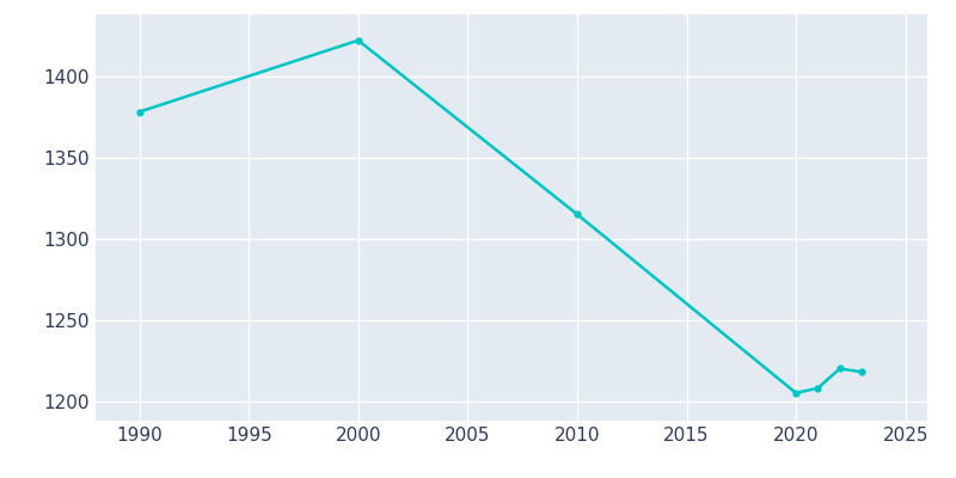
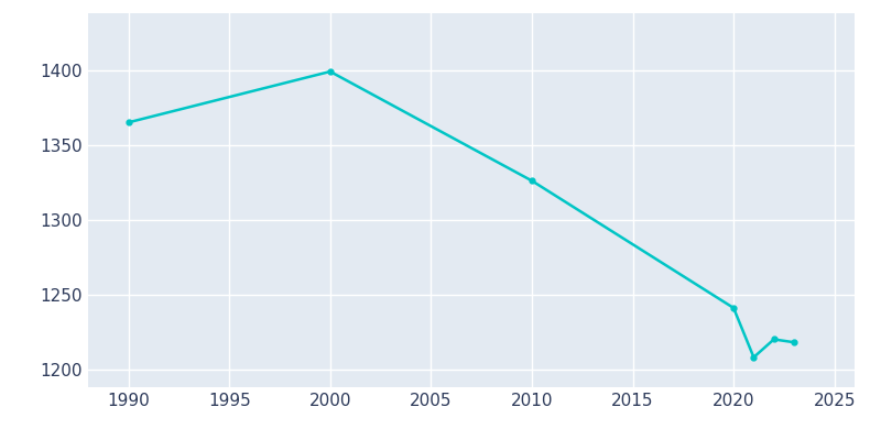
1990: 1378 -> 1365
2000: 1422 -> 1399
2010: 1315 -> 1326
2020: 1205 -> 1241
